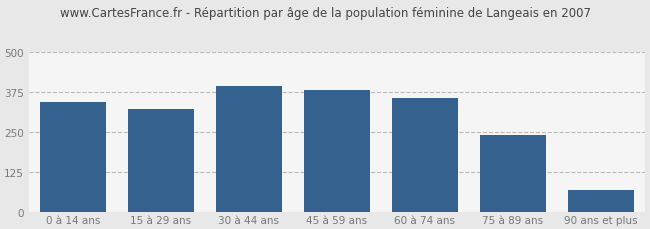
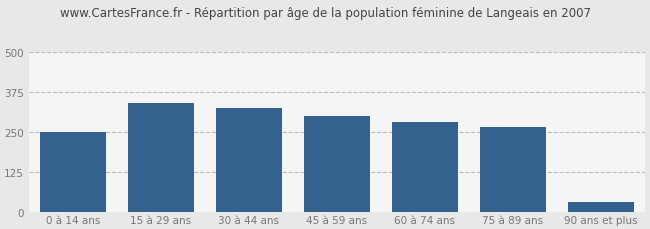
0 à 14 ans: 345 -> 250
15 à 29 ans: 322 -> 340
30 à 44 ans: 393 -> 325
45 à 59 ans: 382 -> 300
60 à 74 ans: 355 -> 280
75 à 89 ans: 242 -> 265
90 ans et plus: 70 -> 30
